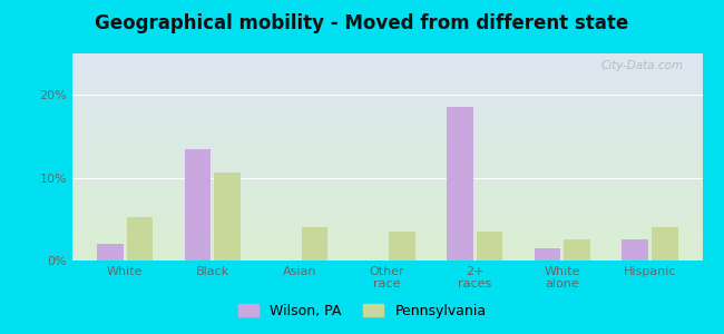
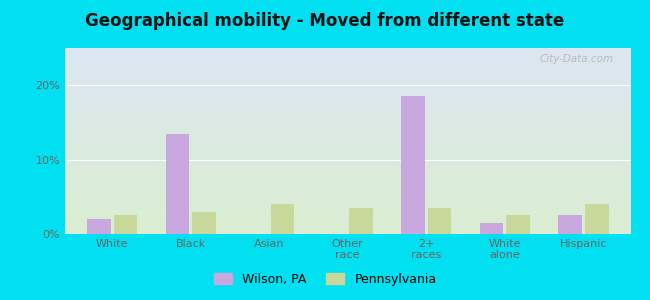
Pennsylvania/White: 5.2% -> 2.5%
Pennsylvania/Black: 10.6% -> 3.0%
